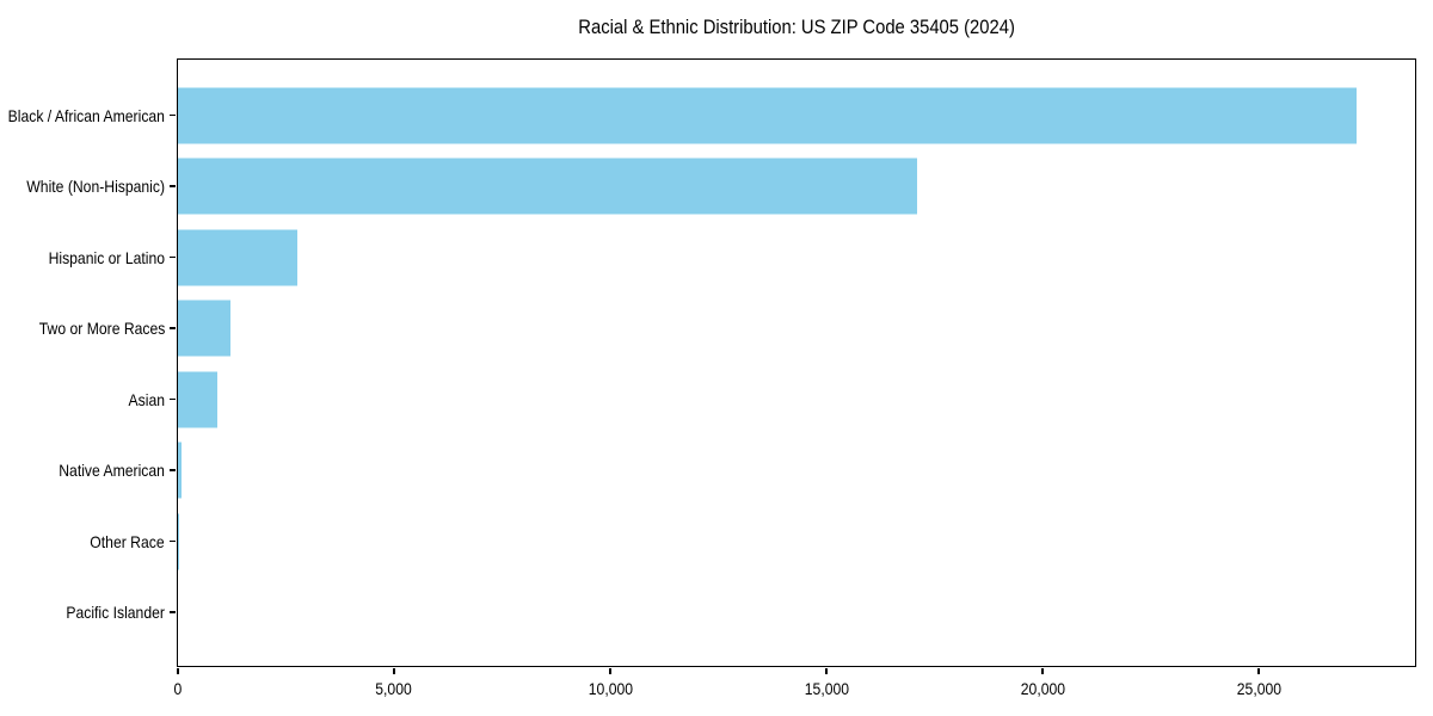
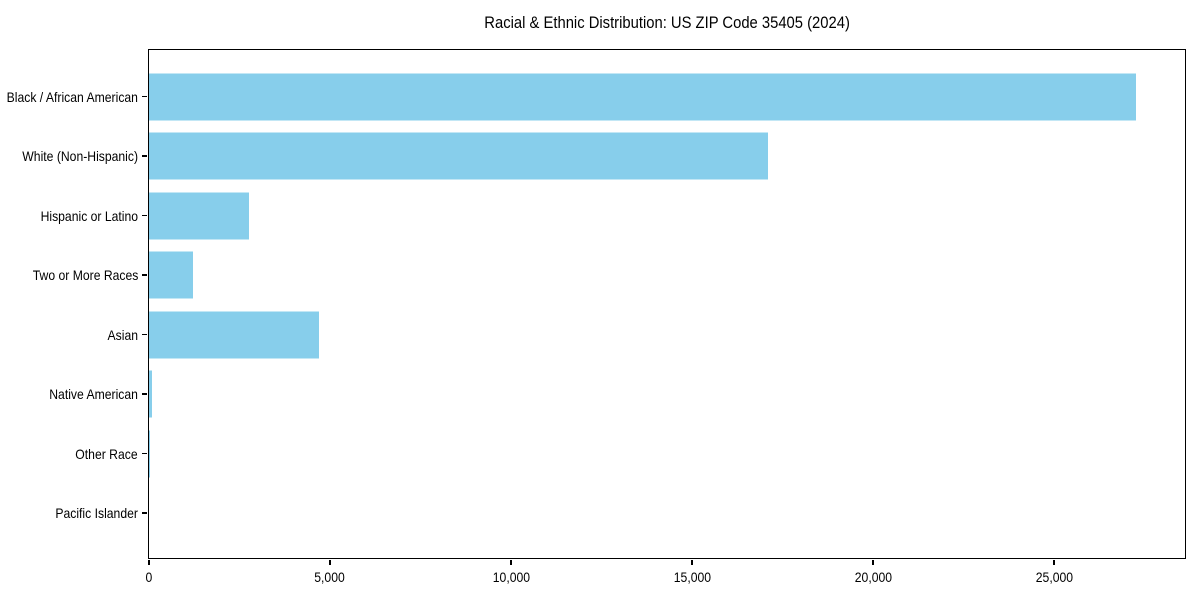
Asian: 900 -> 4700
